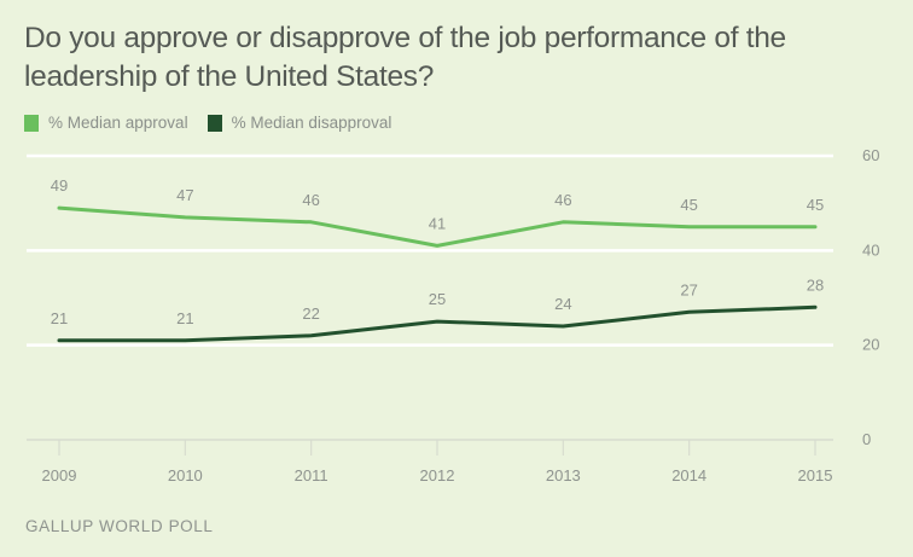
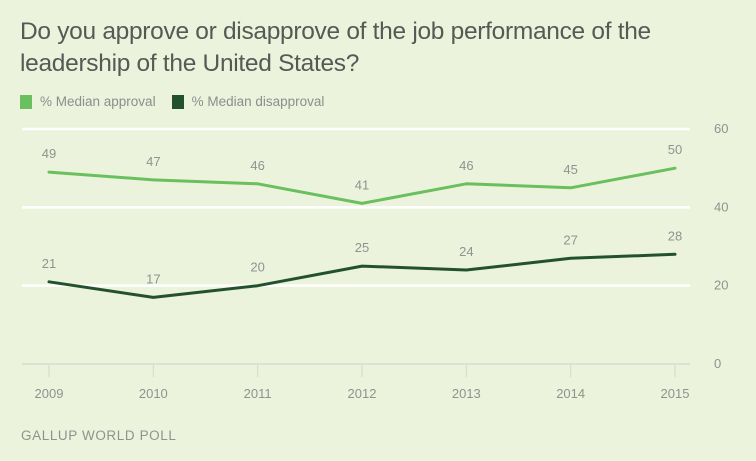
% Median disapproval/2010: 21 -> 17
% Median disapproval/2011: 22 -> 20
% Median approval/2015: 45 -> 50
